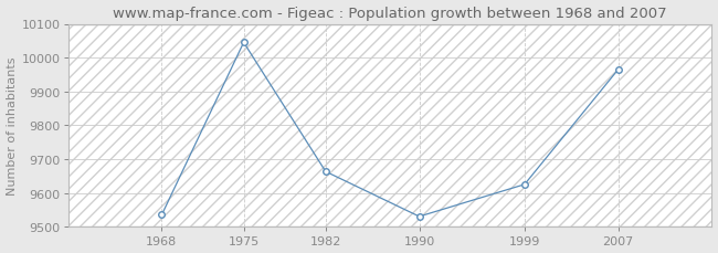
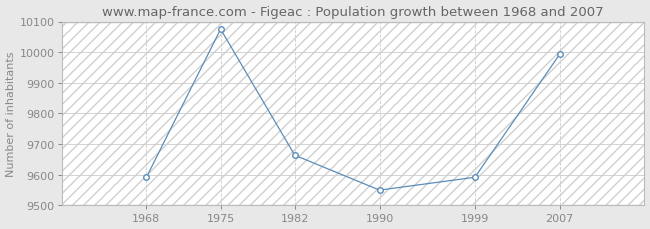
1968: 9535 -> 9591
1975: 10045 -> 10075
1990: 9530 -> 9549
1999: 9625 -> 9591
2007: 9965 -> 9993
